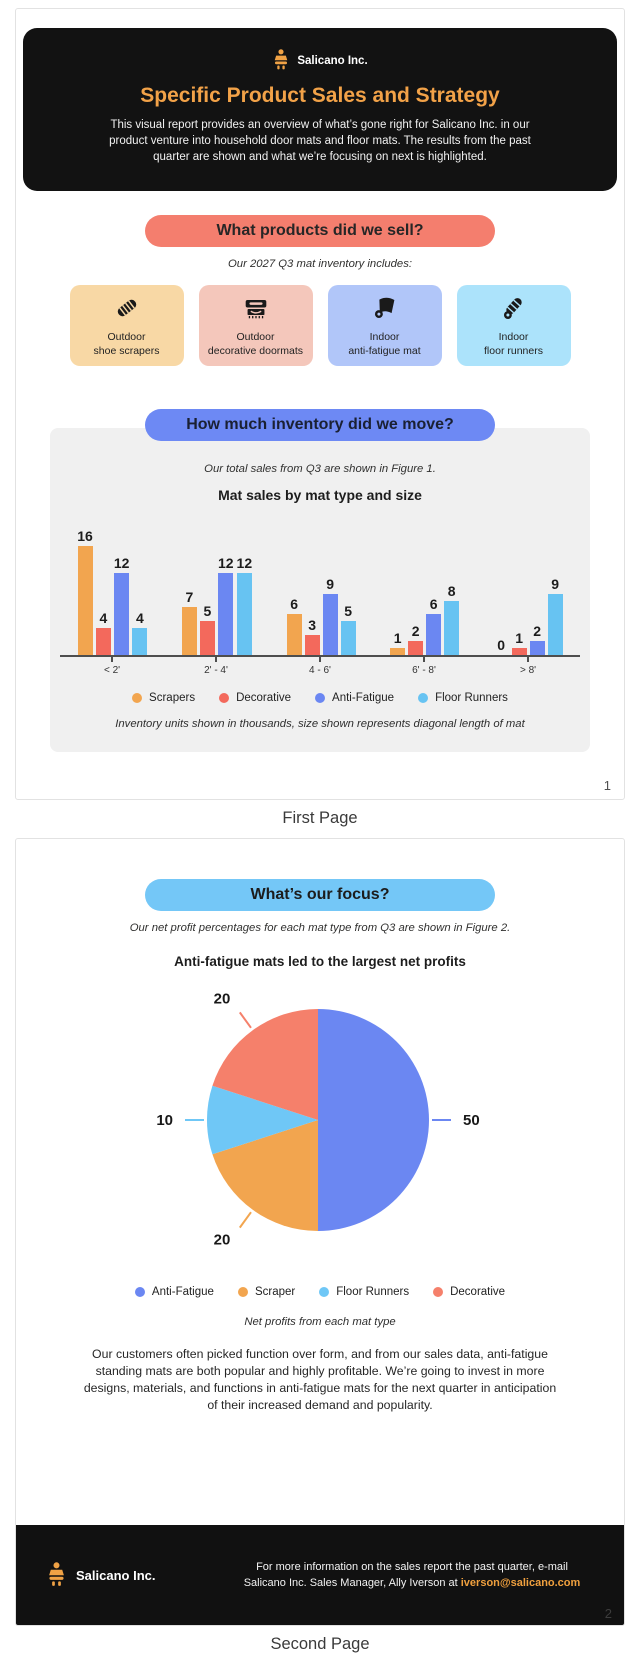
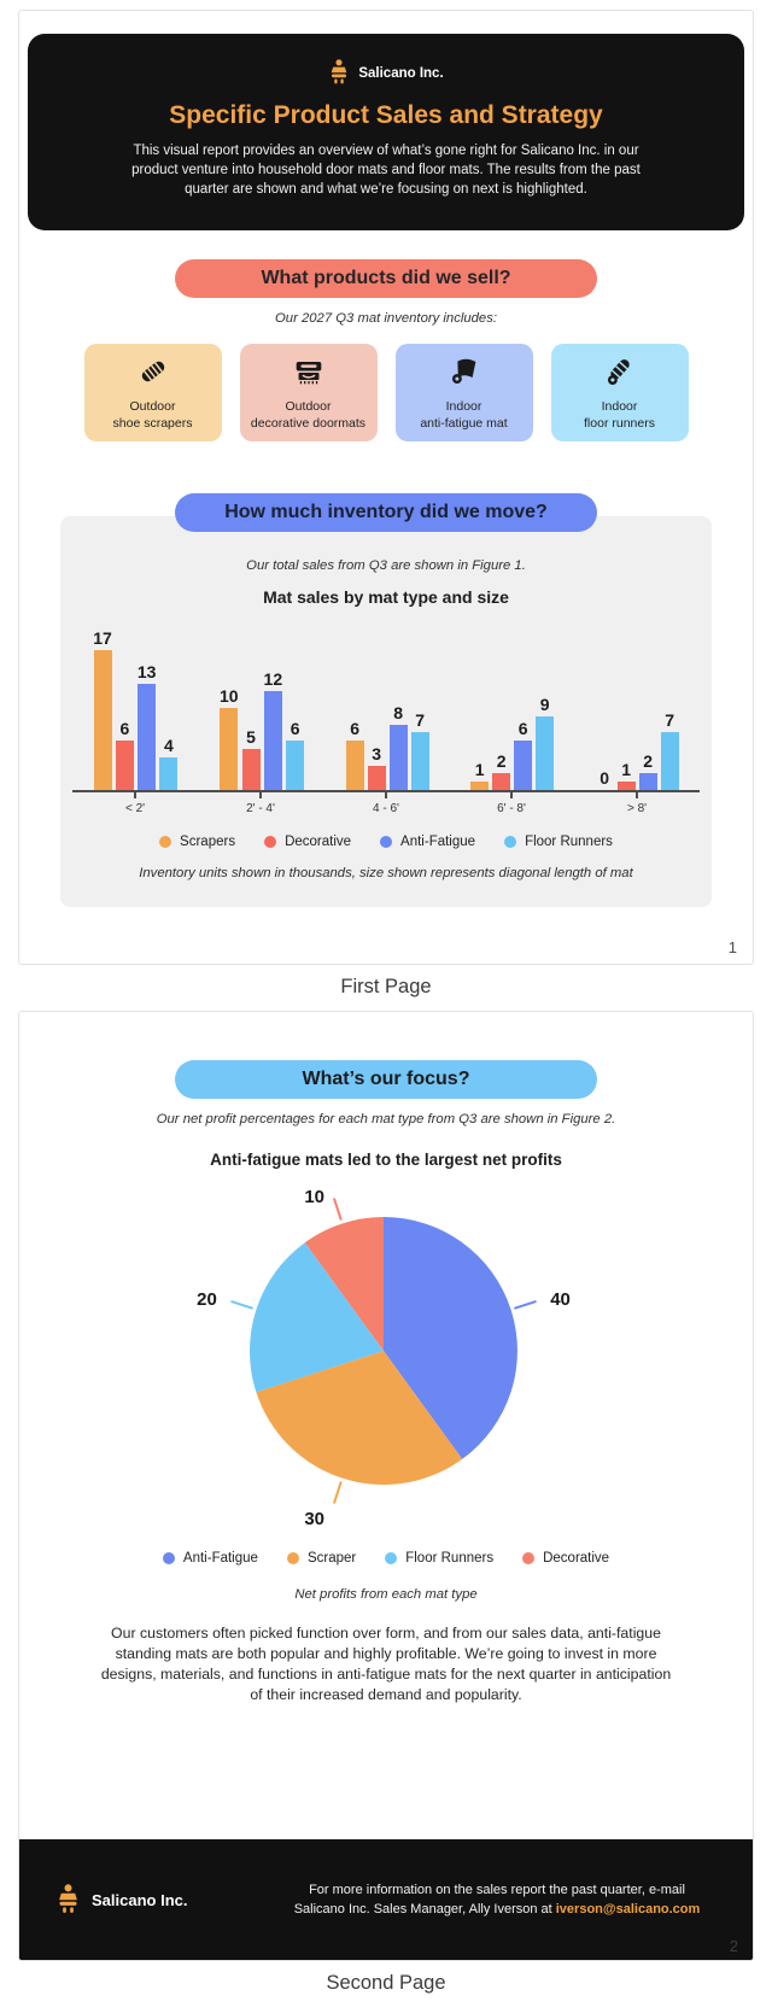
Mat sales by mat type and size/Scrapers/< 2': 16 -> 17
Mat sales by mat type and size/Decorative/< 2': 4 -> 6
Mat sales by mat type and size/Anti-Fatigue/< 2': 12 -> 13
Mat sales by mat type and size/Scrapers/2' - 4': 7 -> 10
Mat sales by mat type and size/Floor Runners/2' - 4': 12 -> 6
Mat sales by mat type and size/Anti-Fatigue/4 - 6': 9 -> 8
Mat sales by mat type and size/Floor Runners/4 - 6': 5 -> 7
Mat sales by mat type and size/Floor Runners/6' - 8': 8 -> 9
Mat sales by mat type and size/Floor Runners/> 8': 9 -> 7
Anti-fatigue mats led to the largest net profits/Anti-Fatigue: 50 -> 40
Anti-fatigue mats led to the largest net profits/Scraper: 20 -> 30
Anti-fatigue mats led to the largest net profits/Floor Runners: 10 -> 20
Anti-fatigue mats led to the largest net profits/Decorative: 20 -> 10
